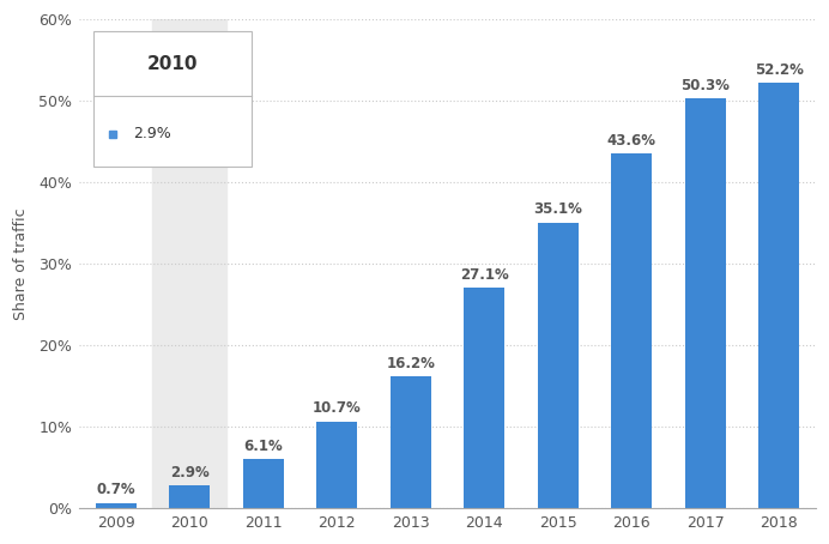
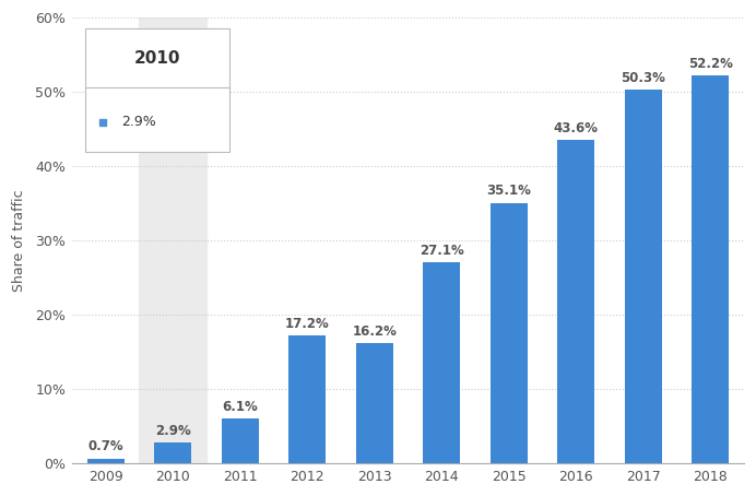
2012: 10.7% -> 17.2%
